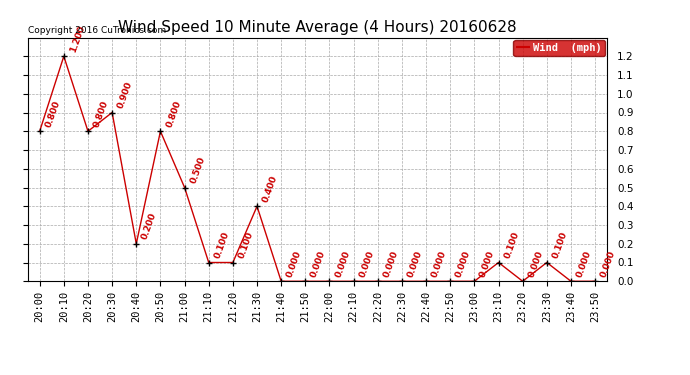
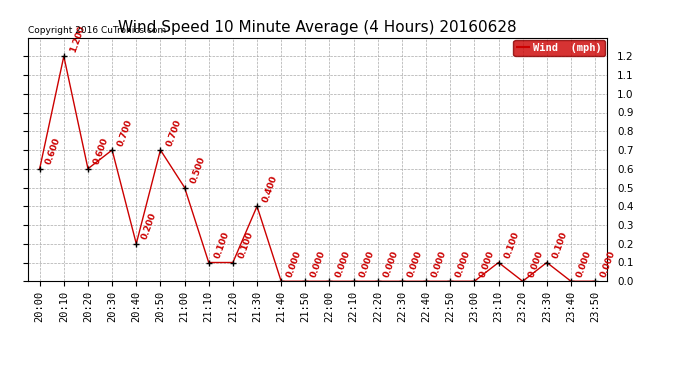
20:00: 0.800 -> 0.600
20:20: 0.800 -> 0.600
20:30: 0.900 -> 0.700
20:50: 0.800 -> 0.700
